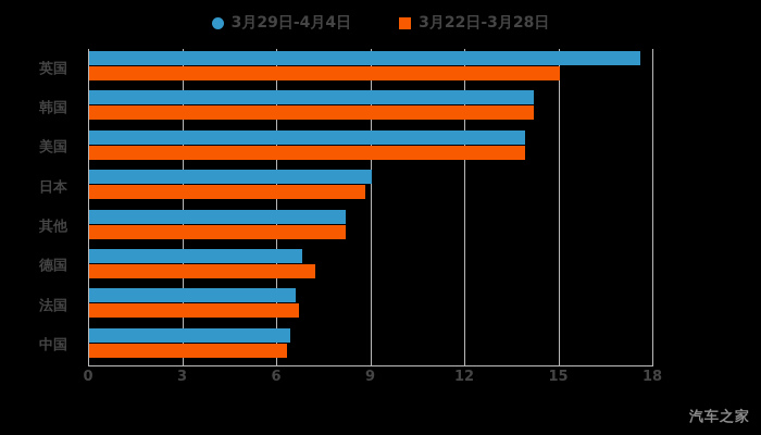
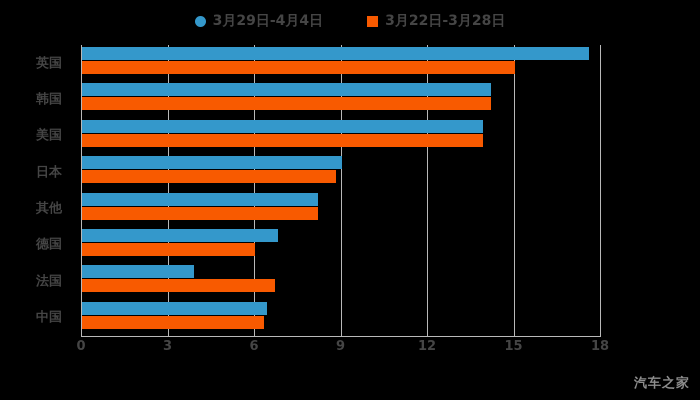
3月22日-3月28日/德国: 7.2 -> 6.0
3月29日-4月4日/法国: 6.6 -> 3.9
